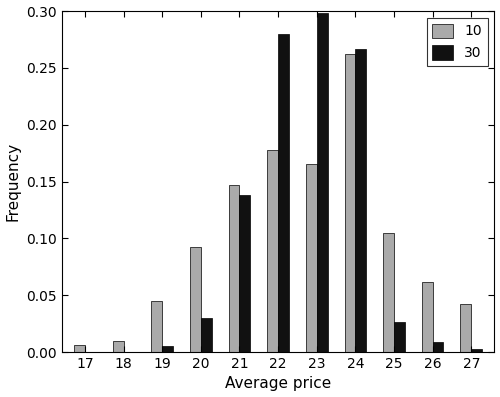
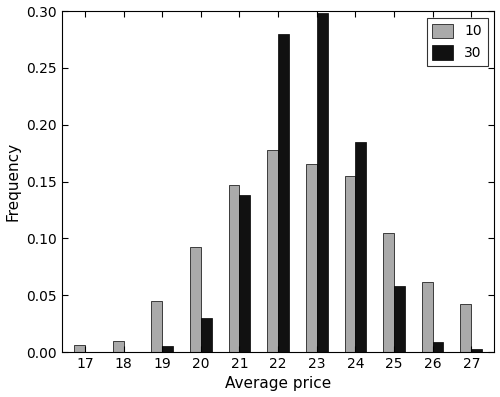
10/24: 0.262 -> 0.155
30/24: 0.267 -> 0.185
30/25: 0.026 -> 0.058
